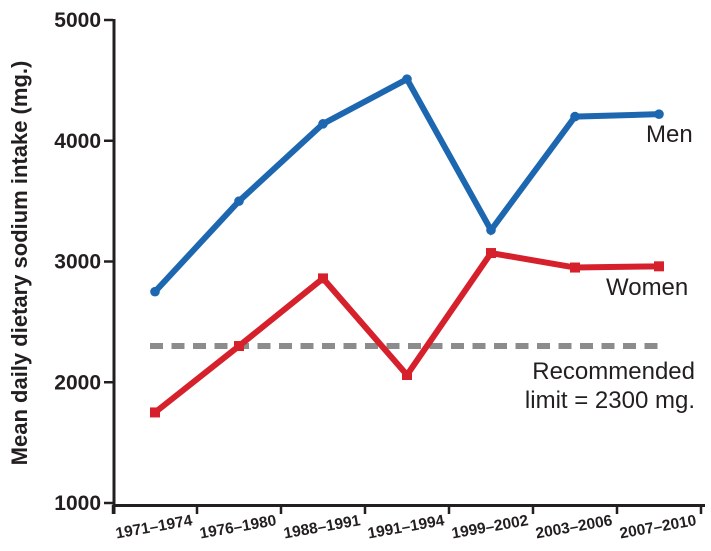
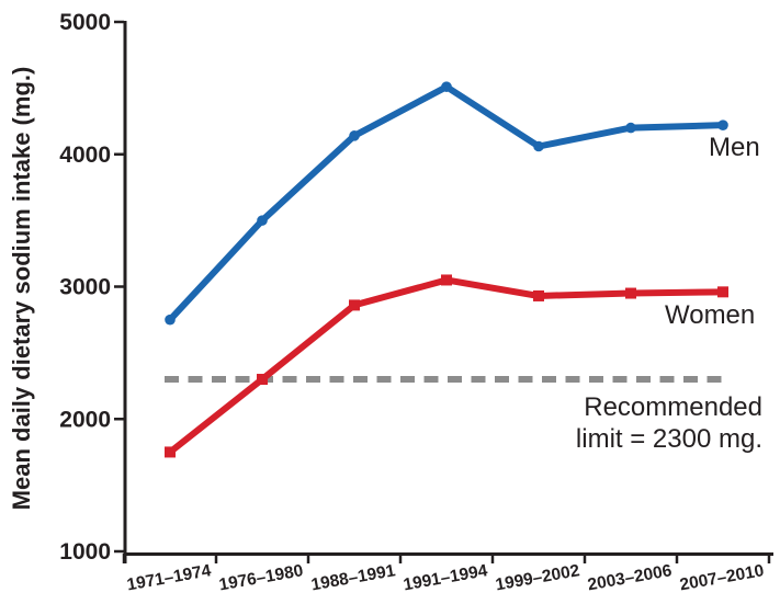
Women/1991–1994: 2060 -> 3050
Men/1999–2002: 3260 -> 4060
Women/1999–2002: 3070 -> 2930
